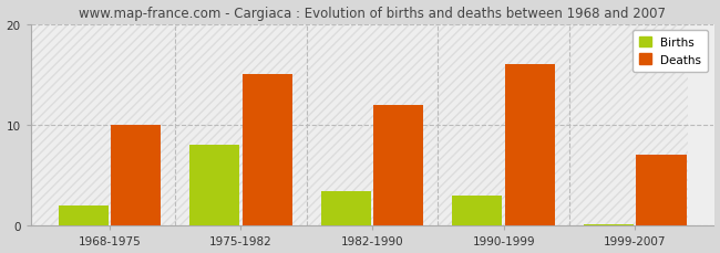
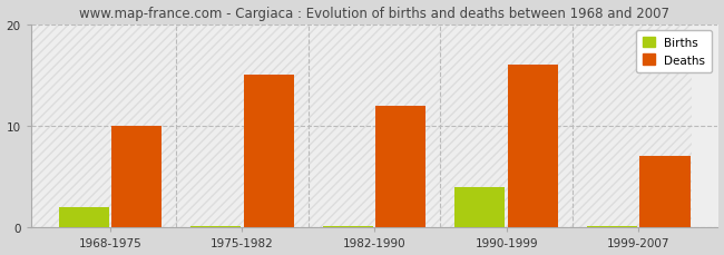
Births/1975-1982: 8.0 -> 0.2
Births/1982-1990: 3.4 -> 0.2
Births/1990-1999: 3.0 -> 4.0
